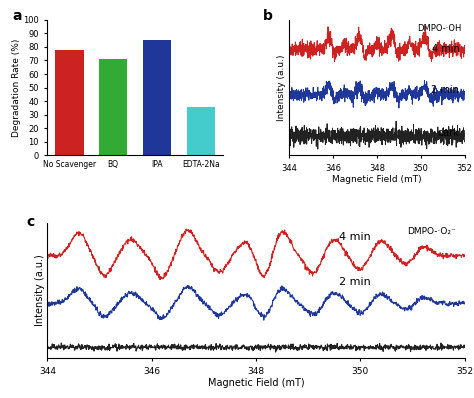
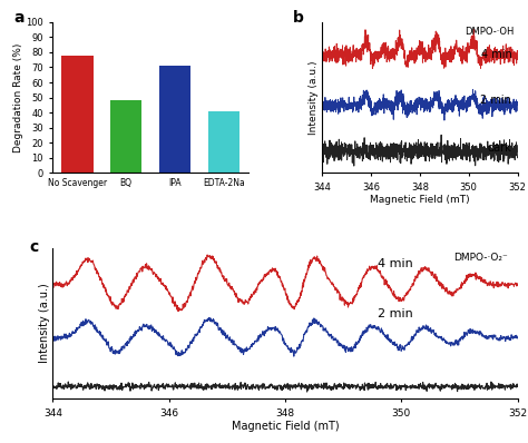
BQ: 71 -> 48
IPA: 85 -> 71
EDTA-2Na: 36 -> 41
